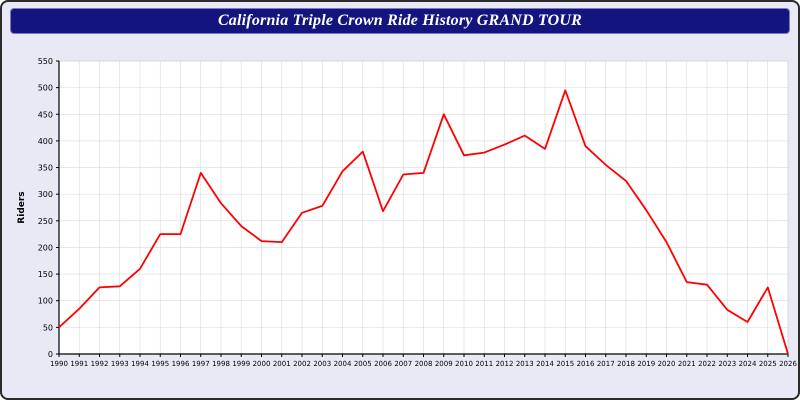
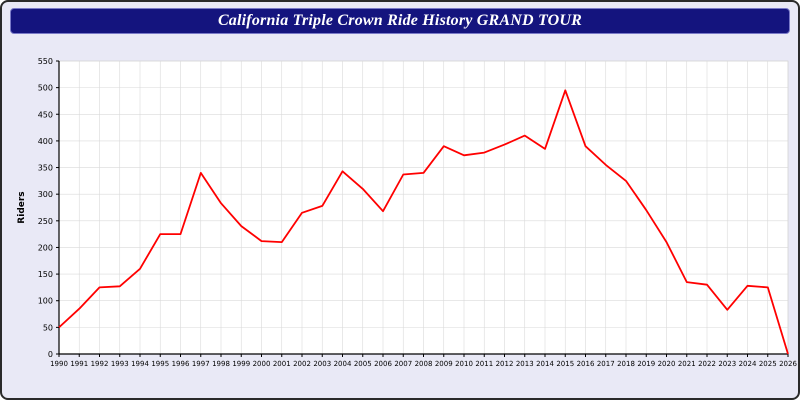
2005: 380 -> 310
2009: 450 -> 390
2024: 60 -> 130
